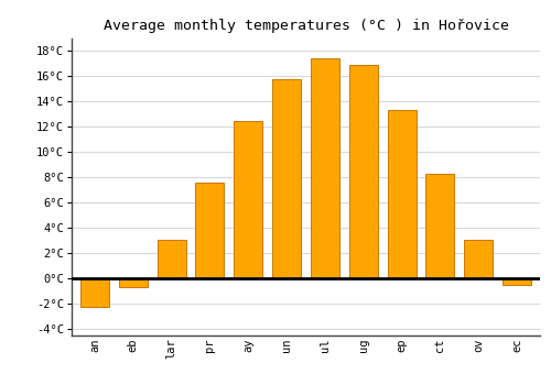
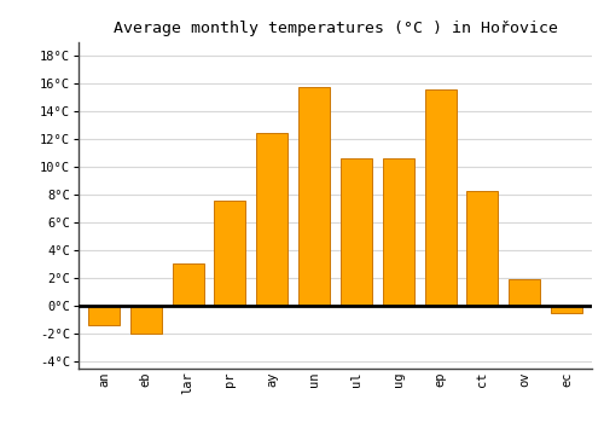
an: -2.3°C -> -1.4°C
eb: -0.7°C -> -2.0°C
ul: 17.4°C -> 10.6°C
ug: 16.9°C -> 10.6°C
ep: 13.3°C -> 15.6°C
ov: 3.0°C -> 1.9°C
